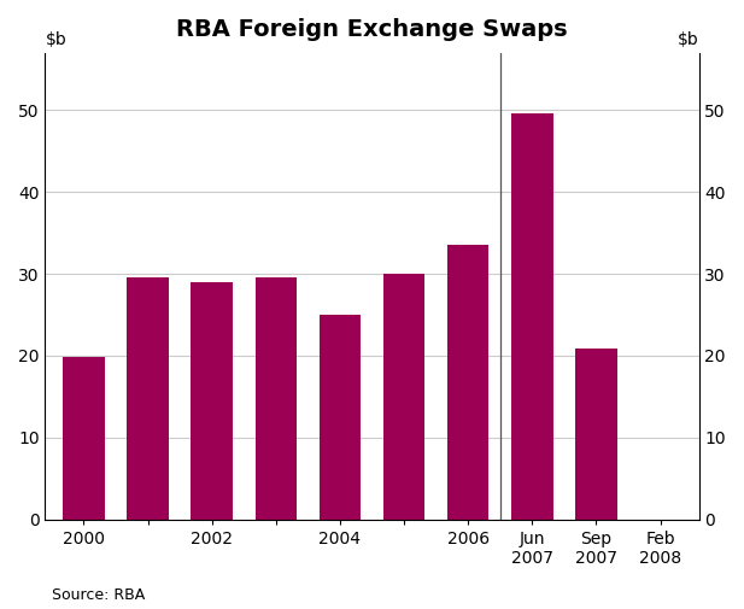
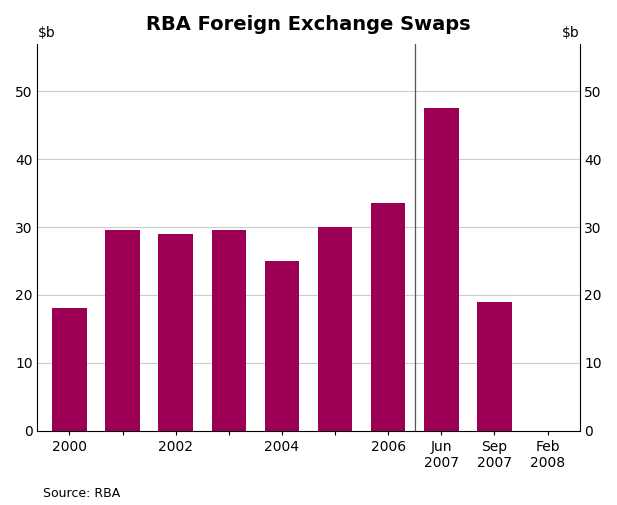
2000: 19.8 -> 18.0
Jun 2007: 49.6 -> 47.5
Sep 2007: 20.8 -> 19.0
